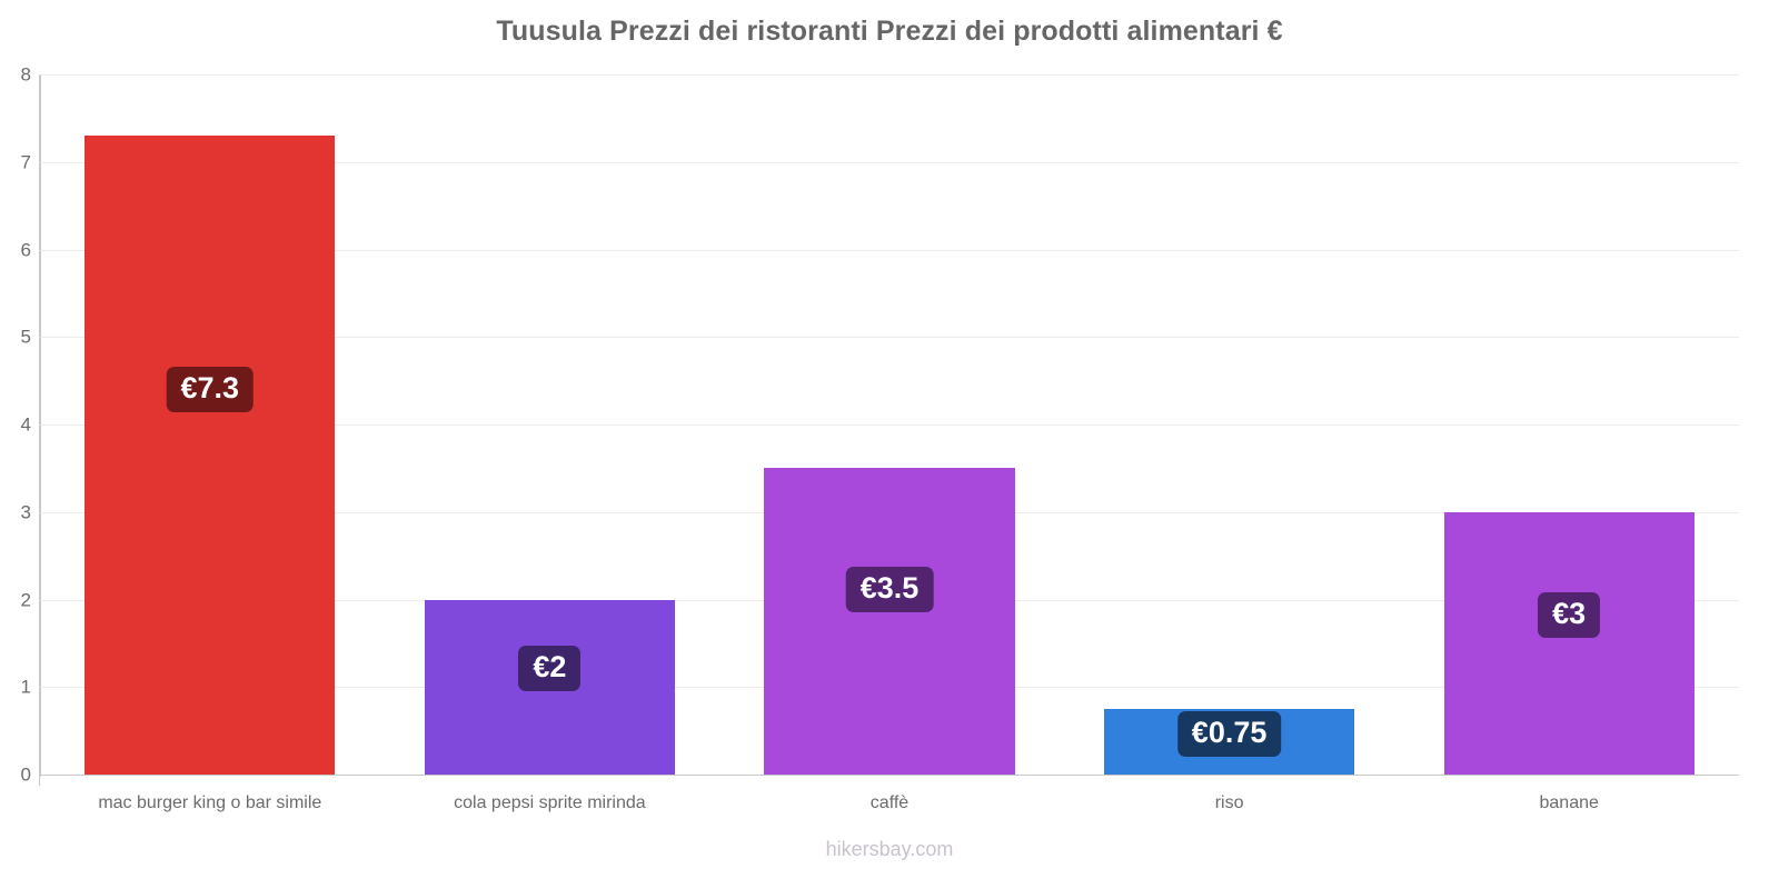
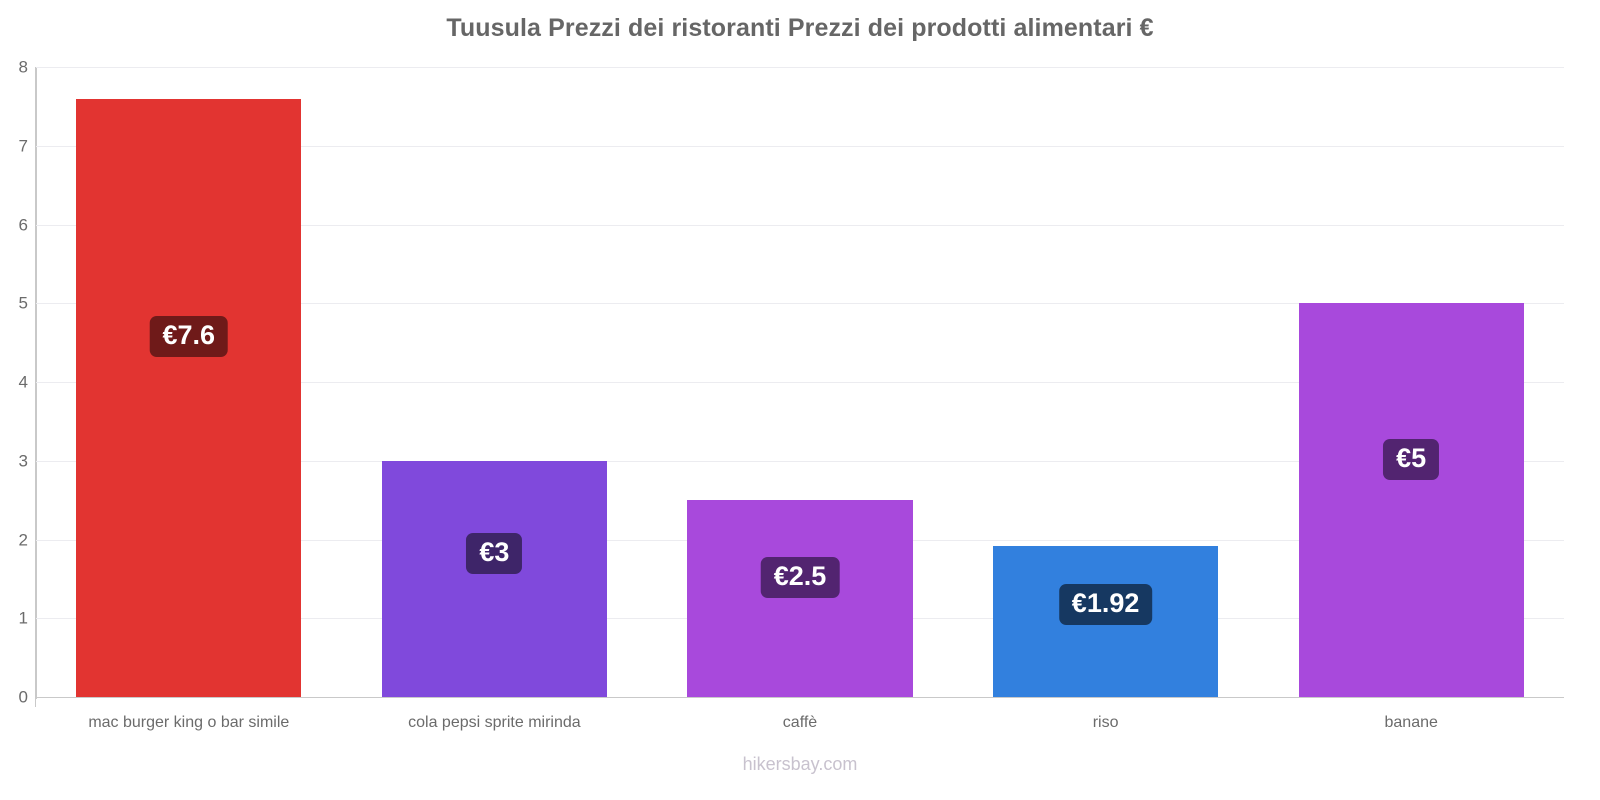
mac burger king o bar simile: €7.3 -> €7.6
cola pepsi sprite mirinda: €2 -> €3
caffè: €3.5 -> €2.5
riso: €0.75 -> €1.92
banane: €3 -> €5
